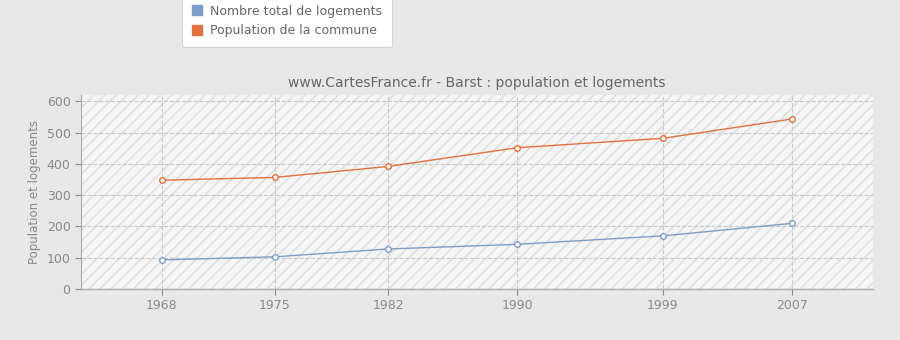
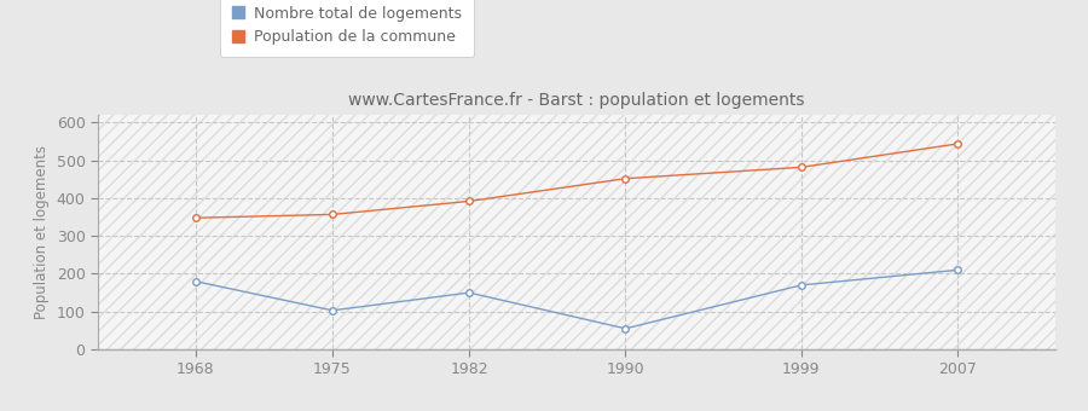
Nombre total de logements/1968: 93 -> 180
Nombre total de logements/1982: 128 -> 150
Nombre total de logements/1990: 143 -> 55
